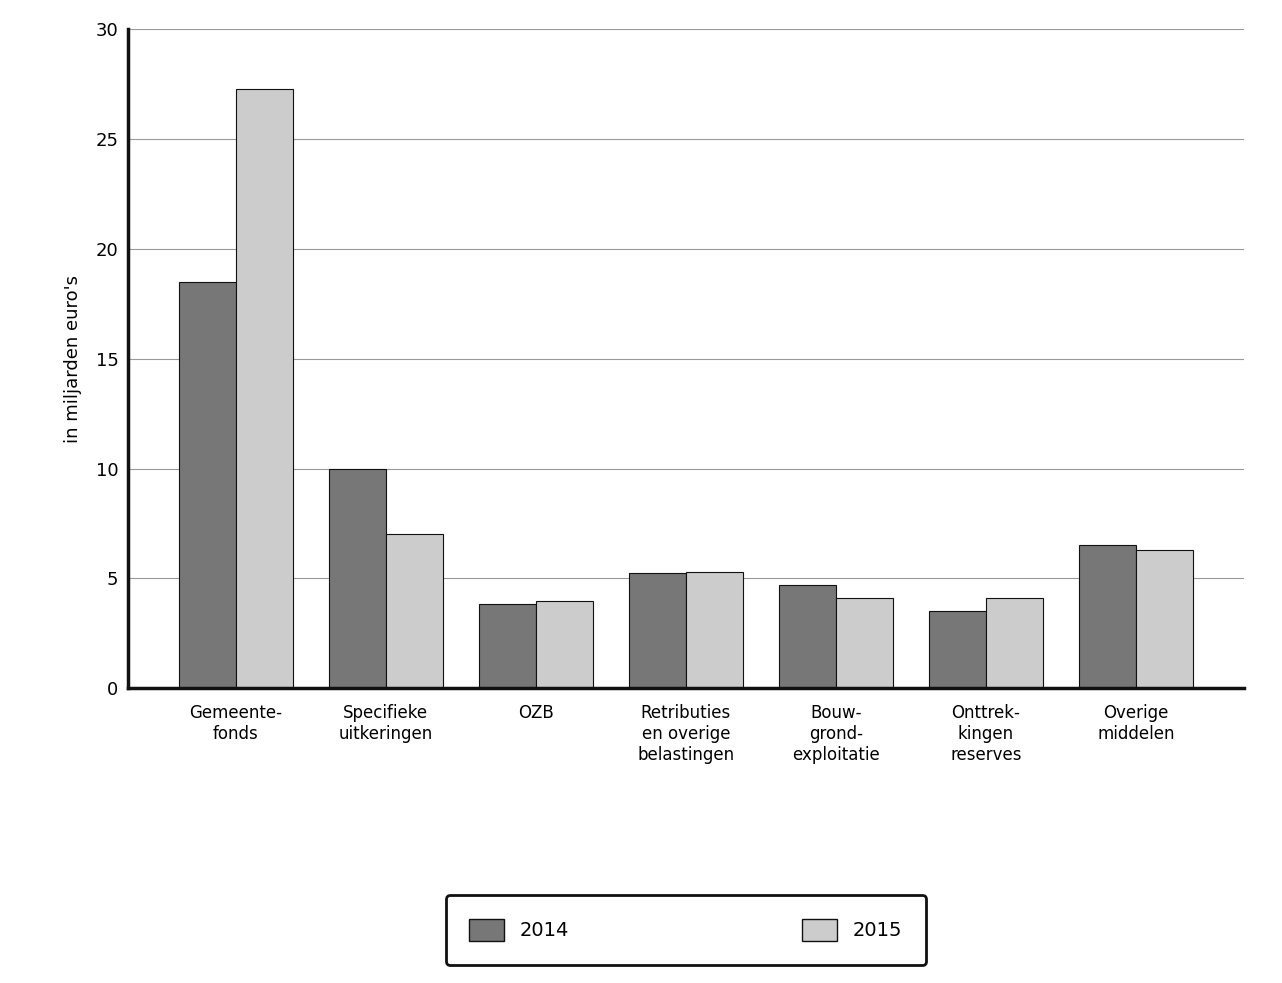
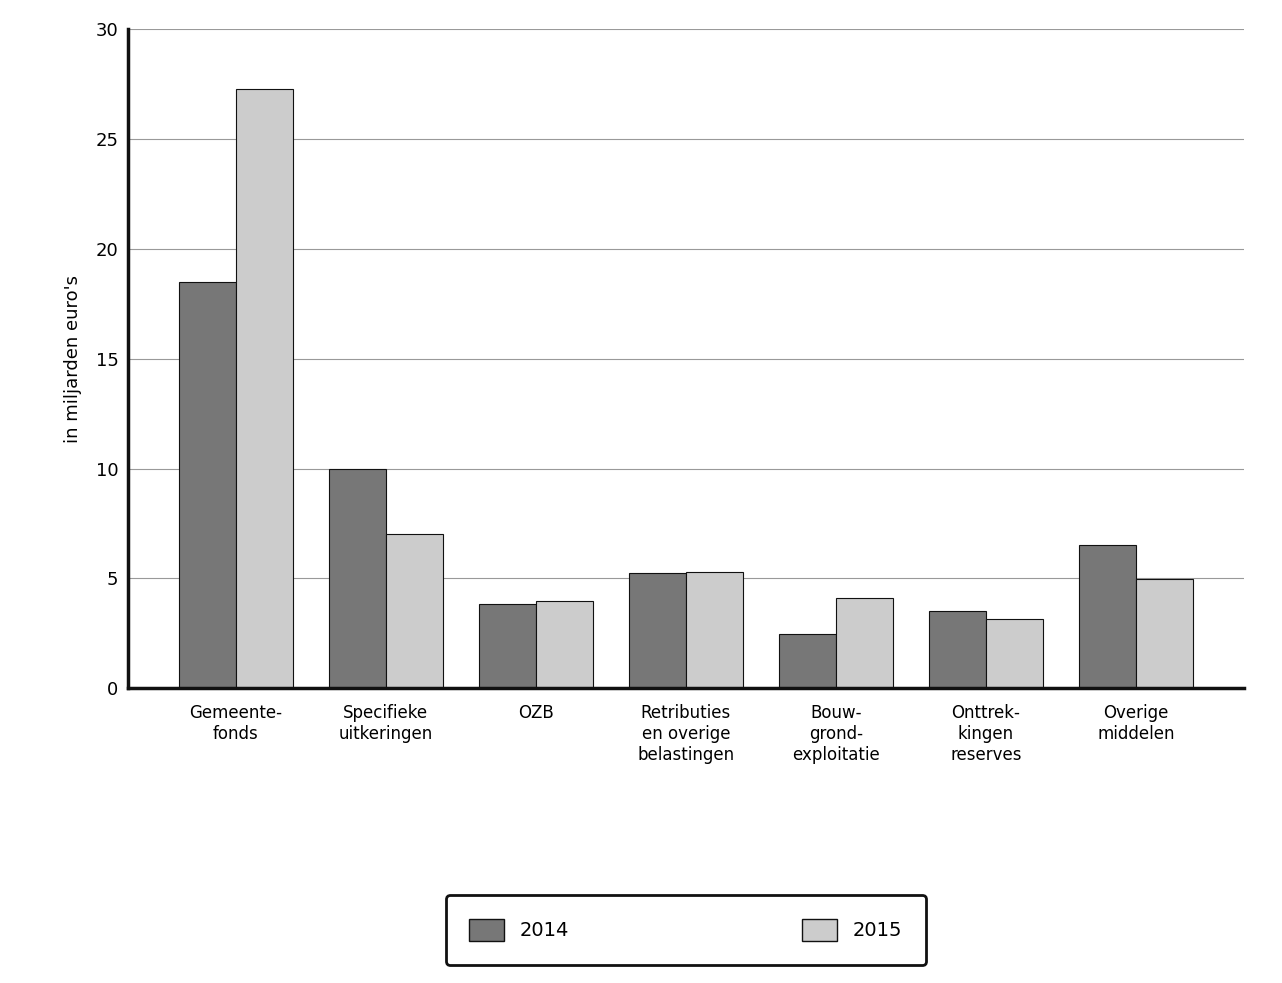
2014/Bouw- grond- exploitatie: 4.70 -> 2.45
2015/Onttrek- kingen reserves: 4.10 -> 3.15
2015/Overige middelen: 6.30 -> 4.95
